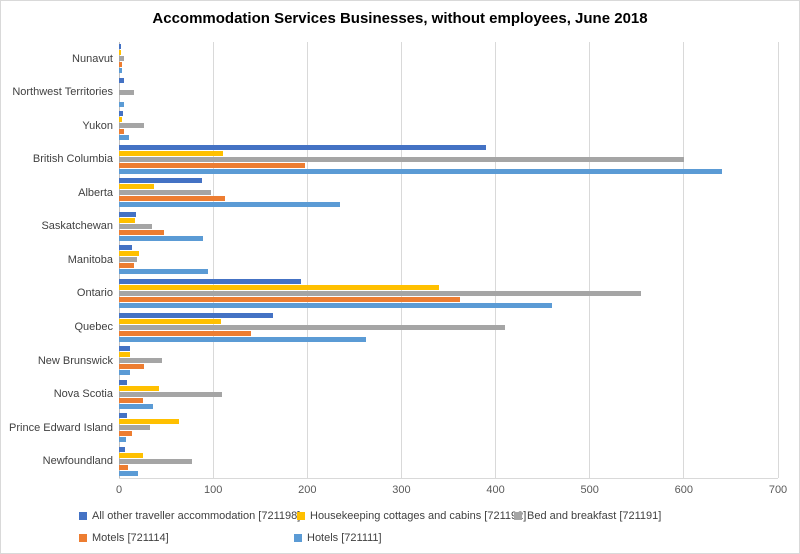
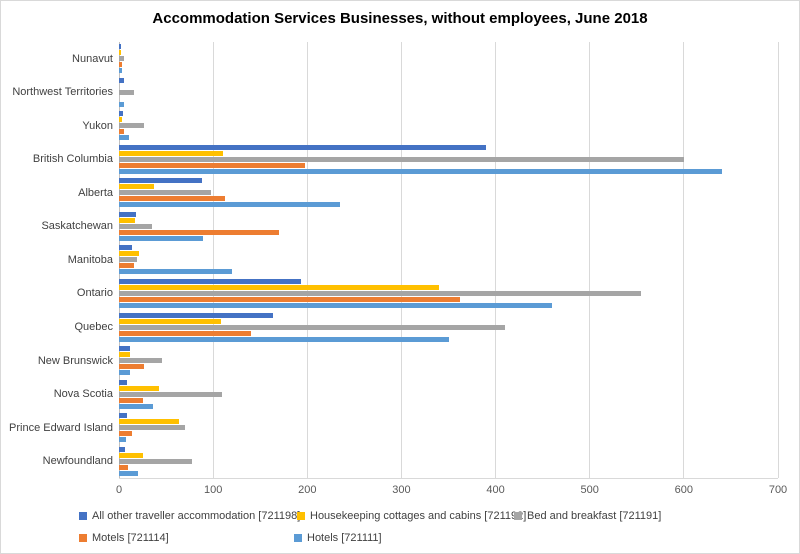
Motels [721114]/Saskatchewan: 50 -> 170
Hotels [721111]/Manitoba: 100 -> 120
Hotels [721111]/Quebec: 260 -> 350
Bed and breakfast [721191]/Prince Edward Island: 30 -> 70
